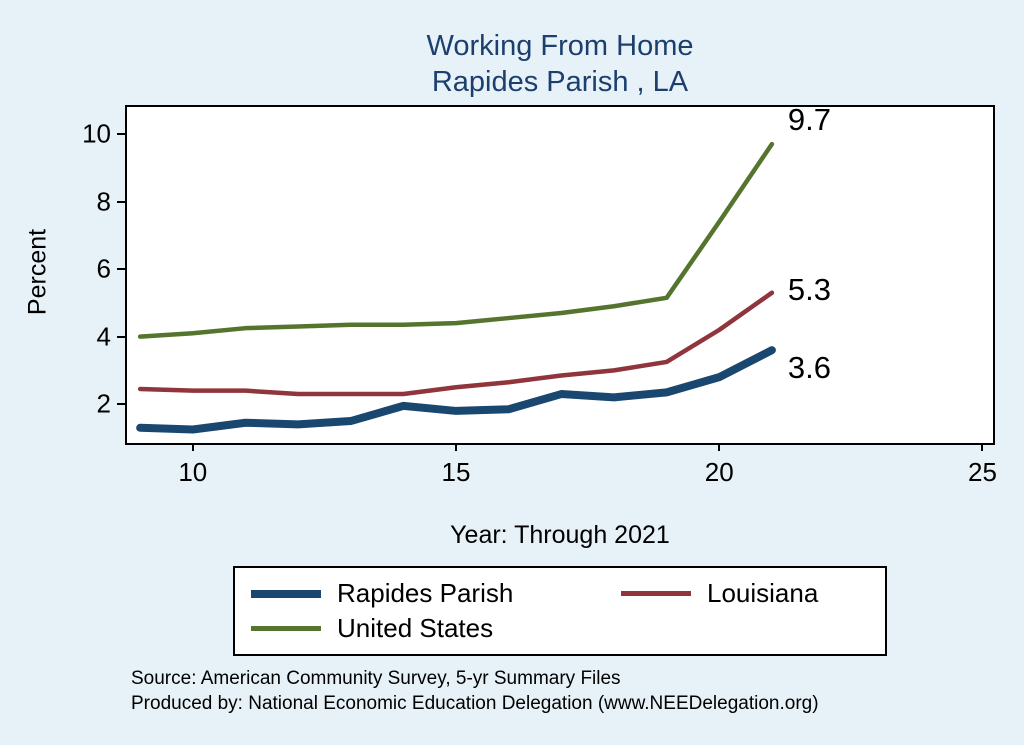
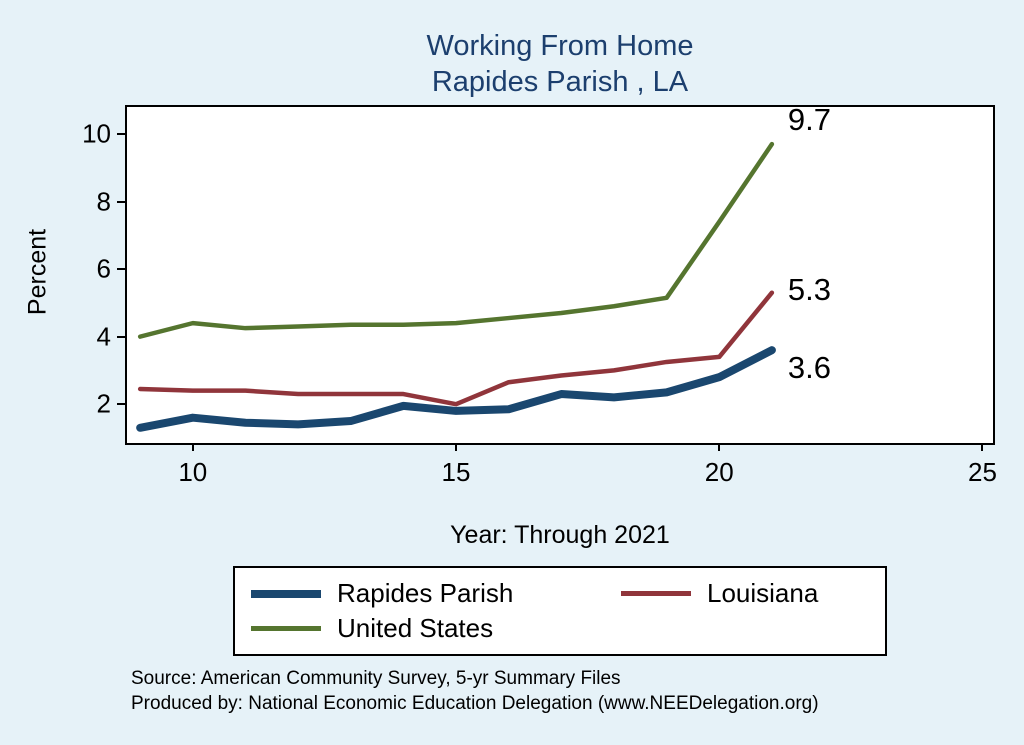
Rapides Parish/10: 1.2 -> 1.6
United States/10: 4.1 -> 4.4
Louisiana/15: 2.5 -> 2.0
Louisiana/20: 4.2 -> 3.4
